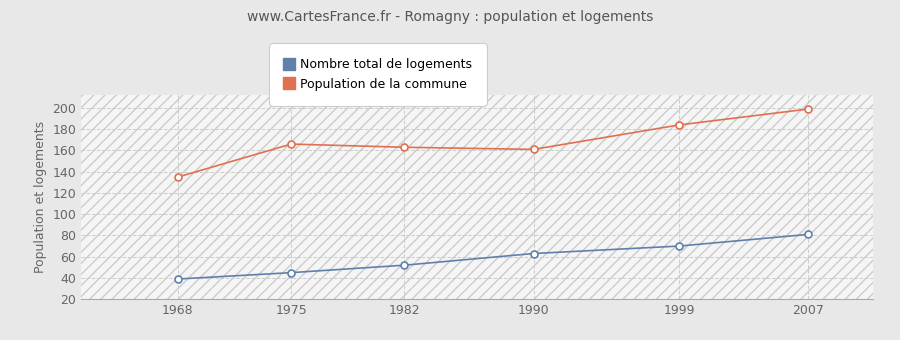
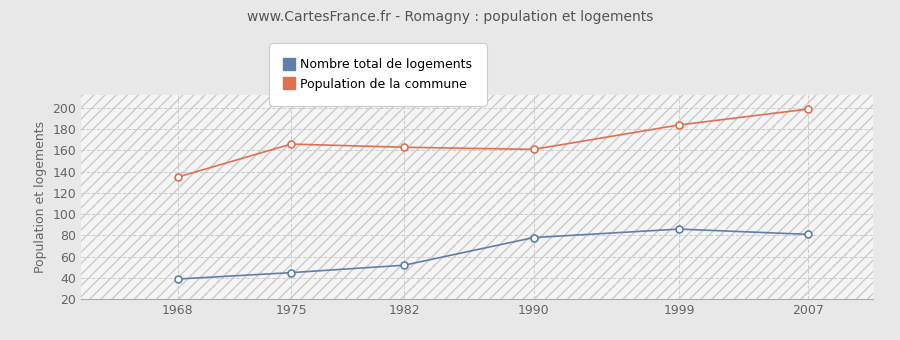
Nombre total de logements/1990: 63 -> 78
Nombre total de logements/1999: 70 -> 86
